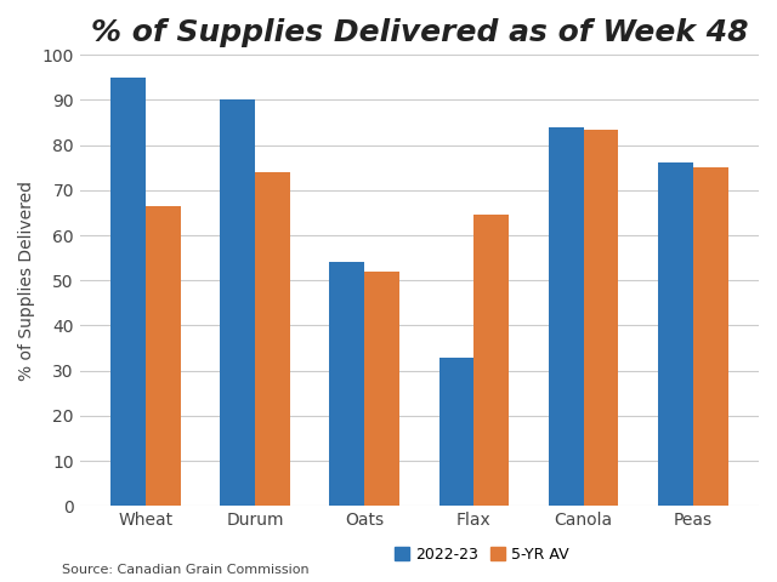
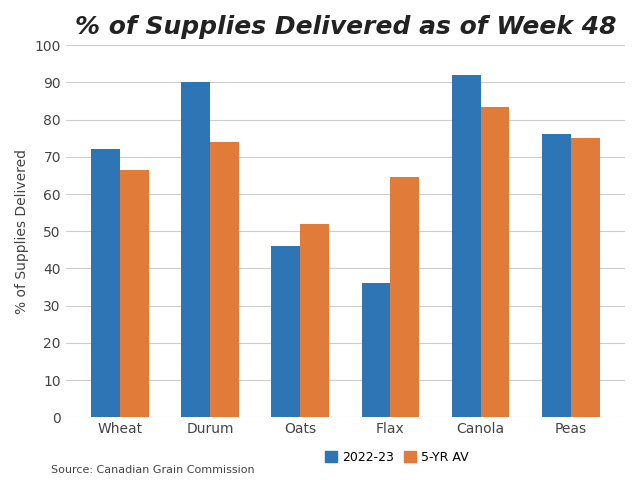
2022-23/Wheat: 95 -> 72
2022-23/Oats: 54 -> 46
2022-23/Flax: 33 -> 36
2022-23/Canola: 84 -> 92
